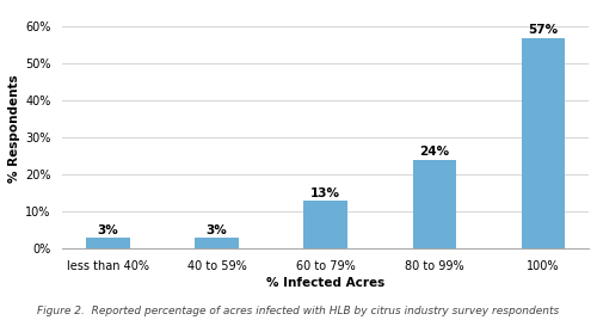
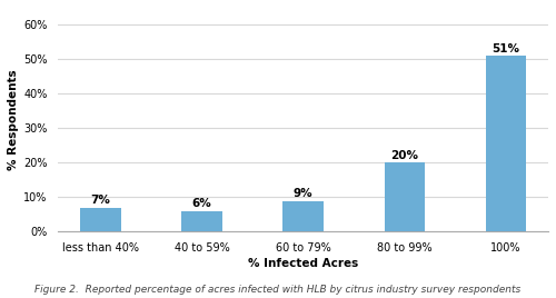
less than 40%: 3% -> 7%
40 to 59%: 3% -> 6%
60 to 79%: 13% -> 9%
80 to 99%: 24% -> 20%
100%: 57% -> 51%
